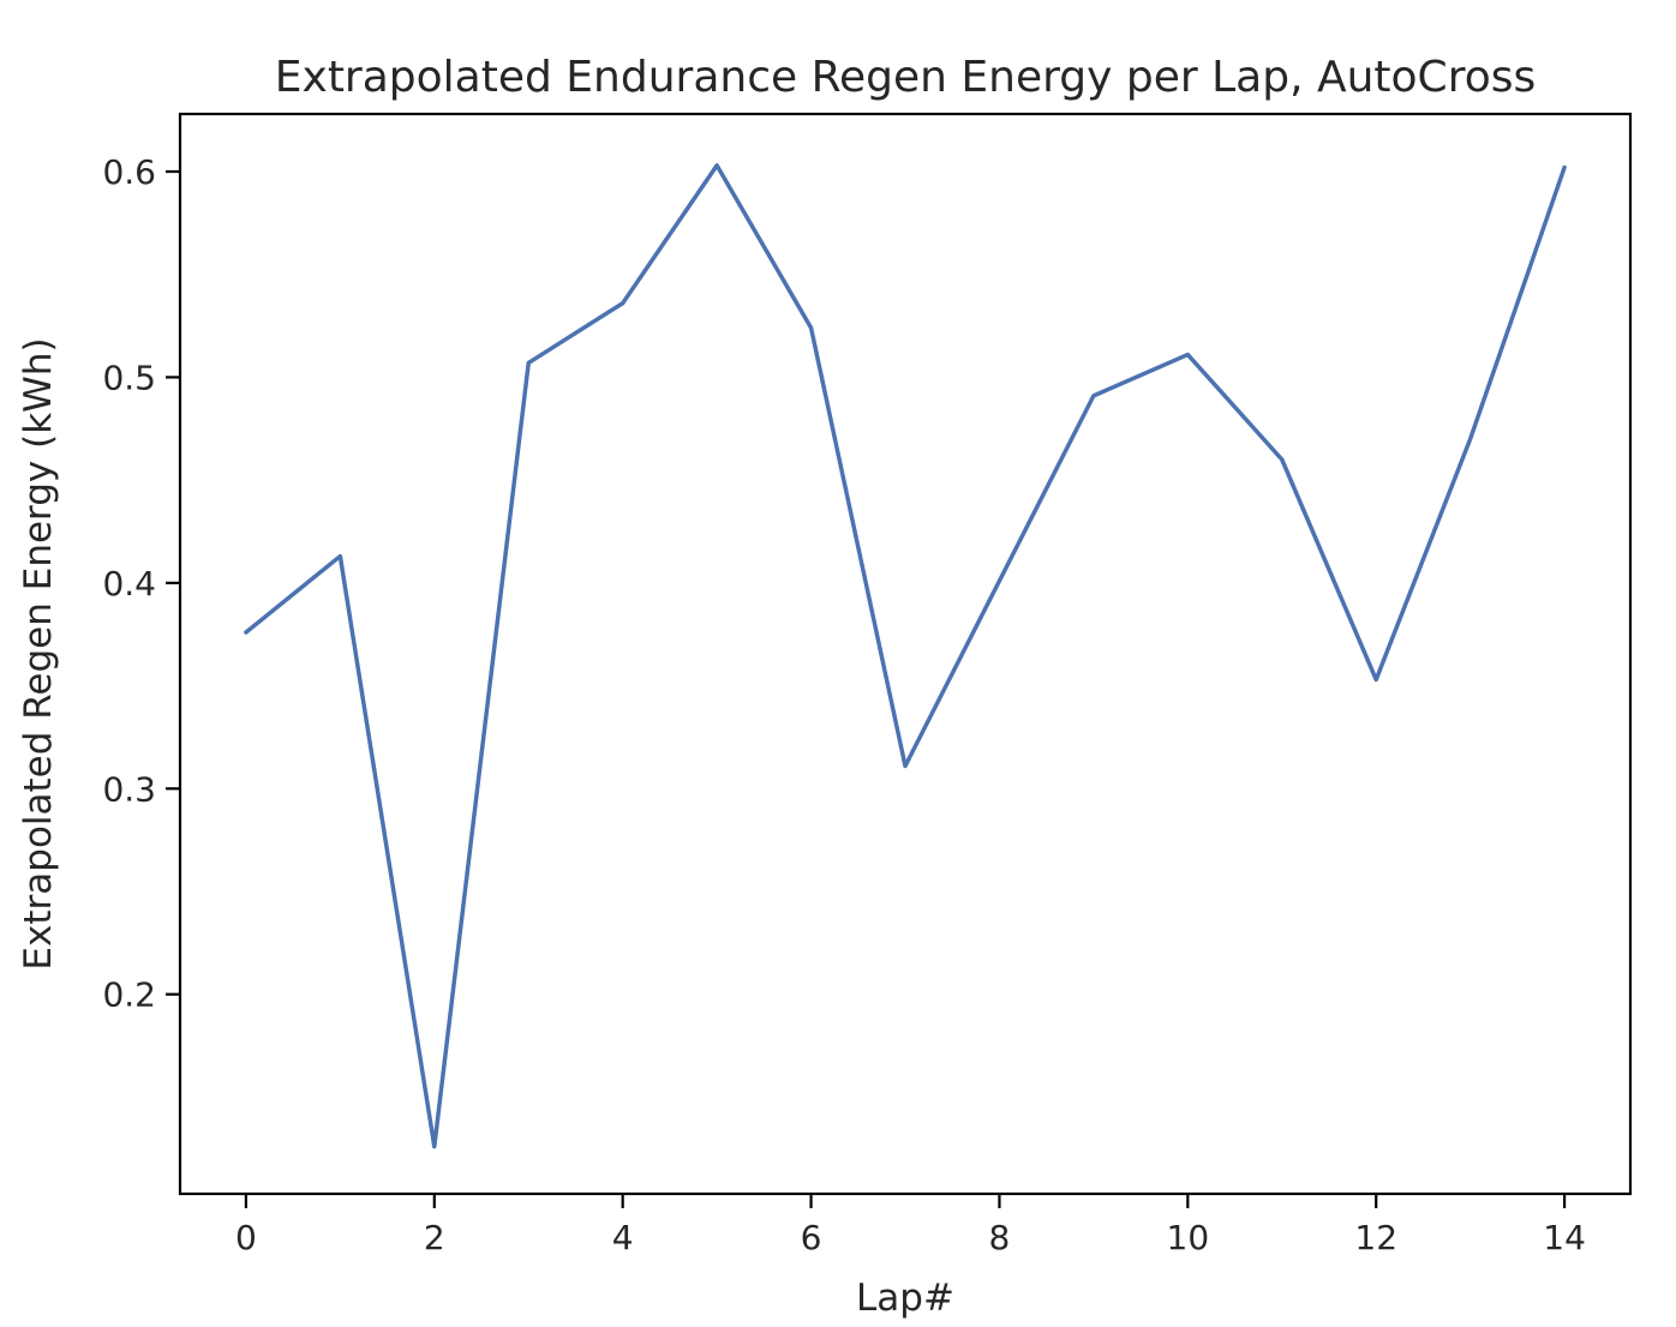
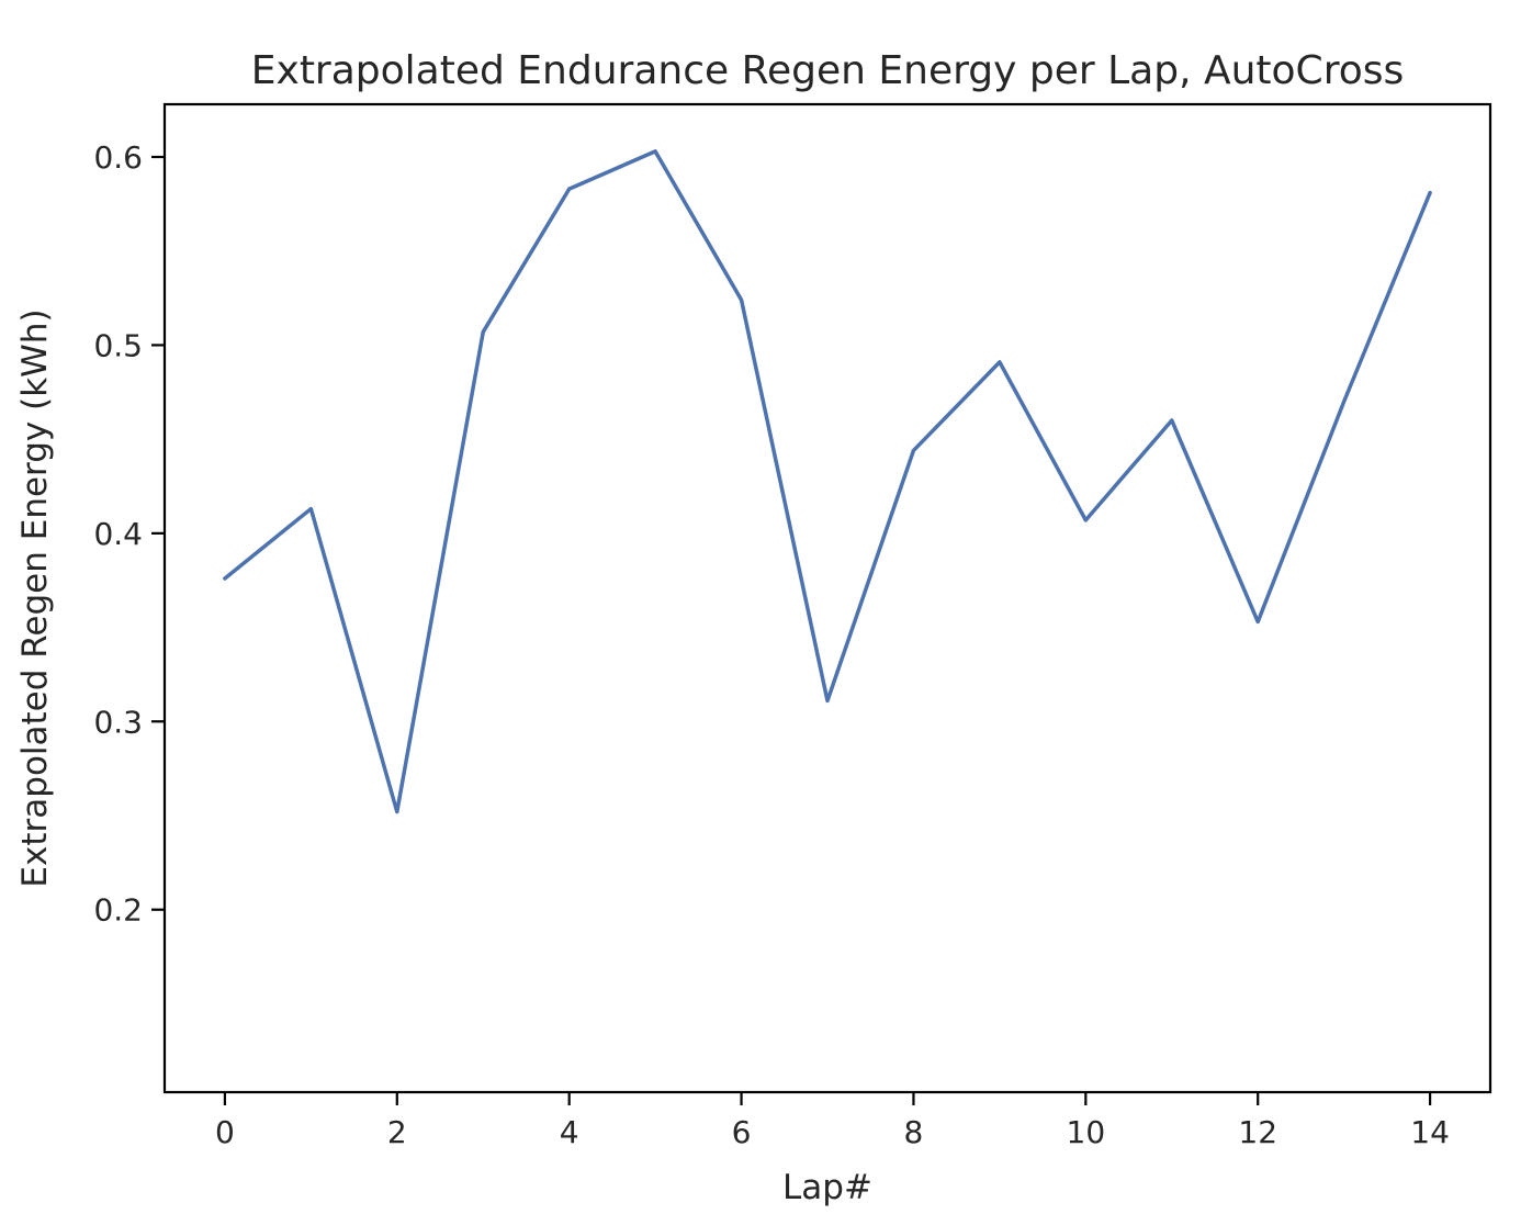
2: 0.126 -> 0.252
4: 0.536 -> 0.583
8: 0.401 -> 0.444
10: 0.511 -> 0.407
14: 0.602 -> 0.581
